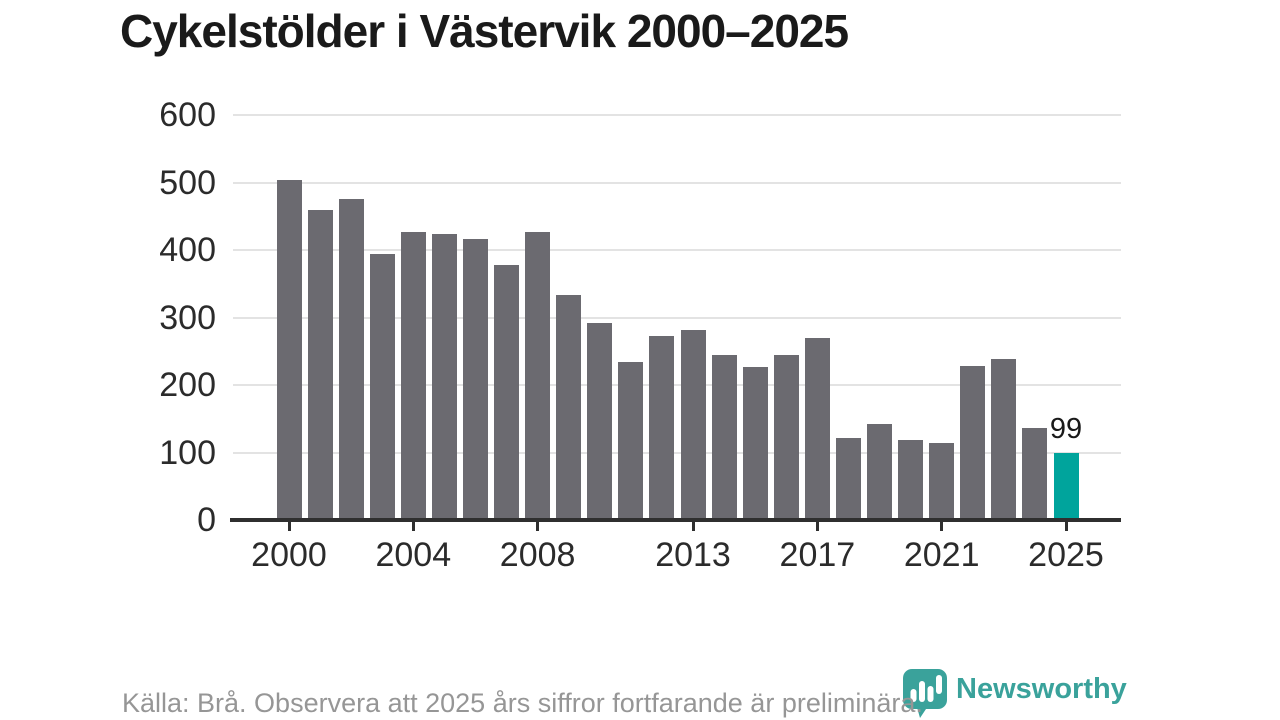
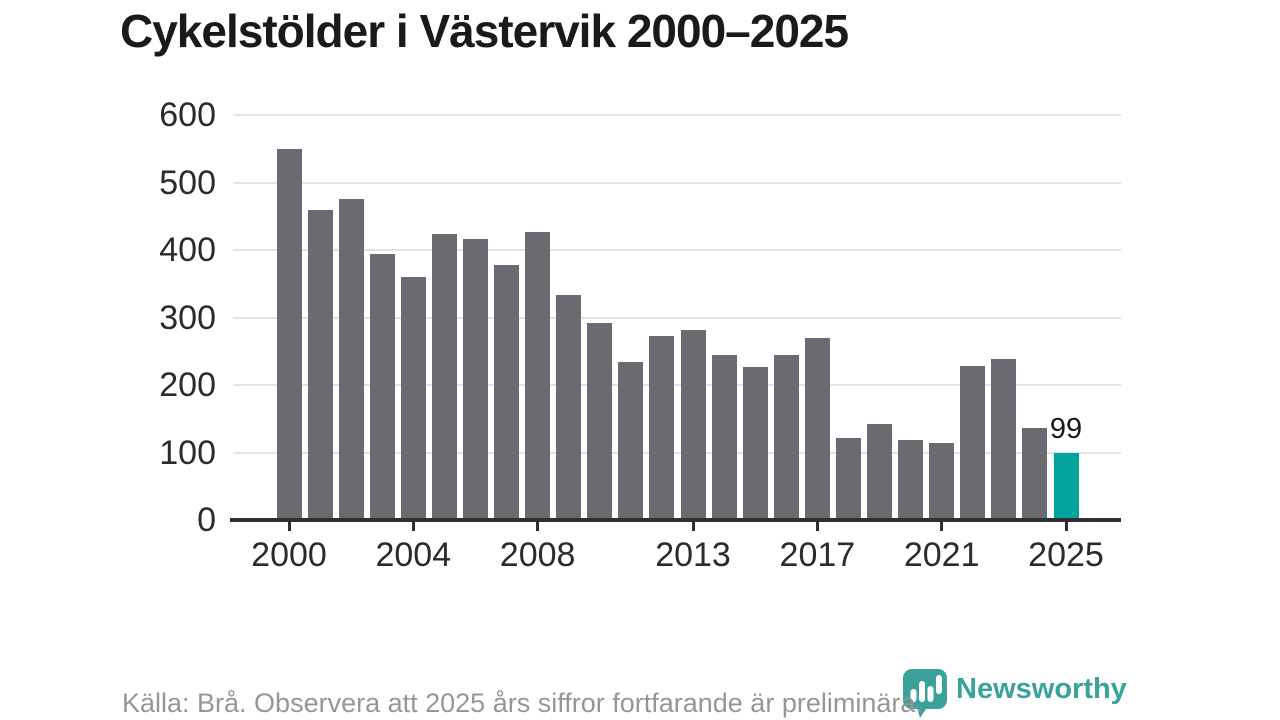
2000: 500 -> 550
2004: 430 -> 360
